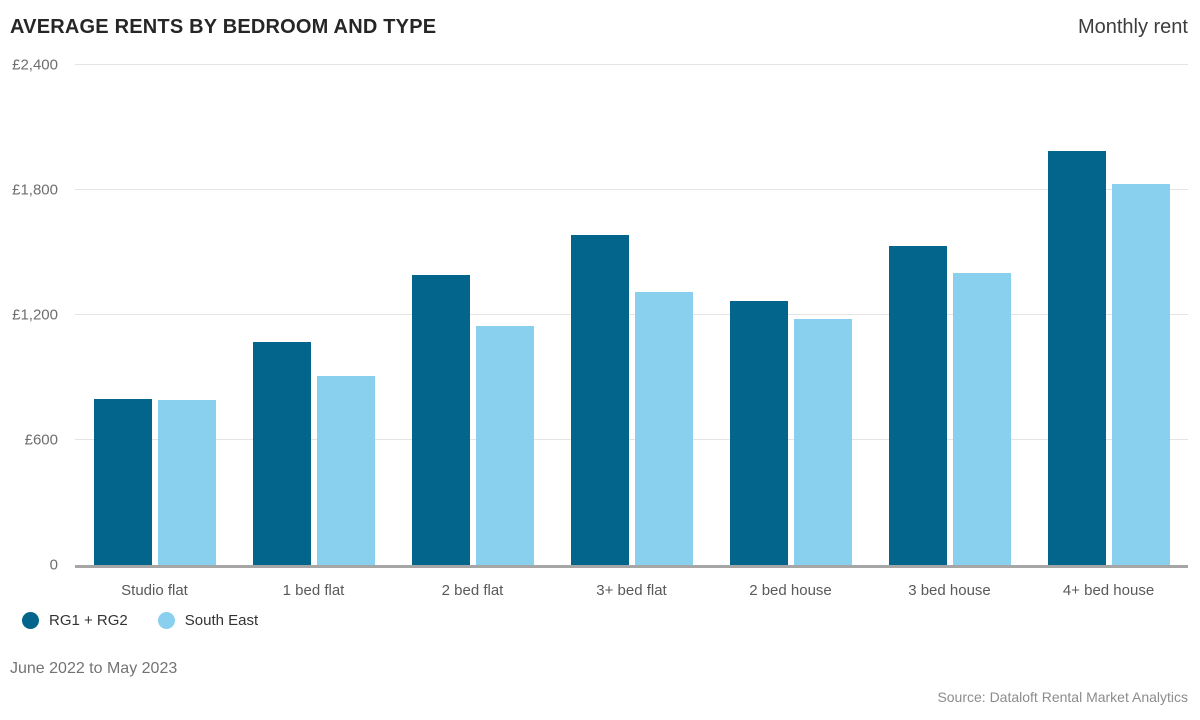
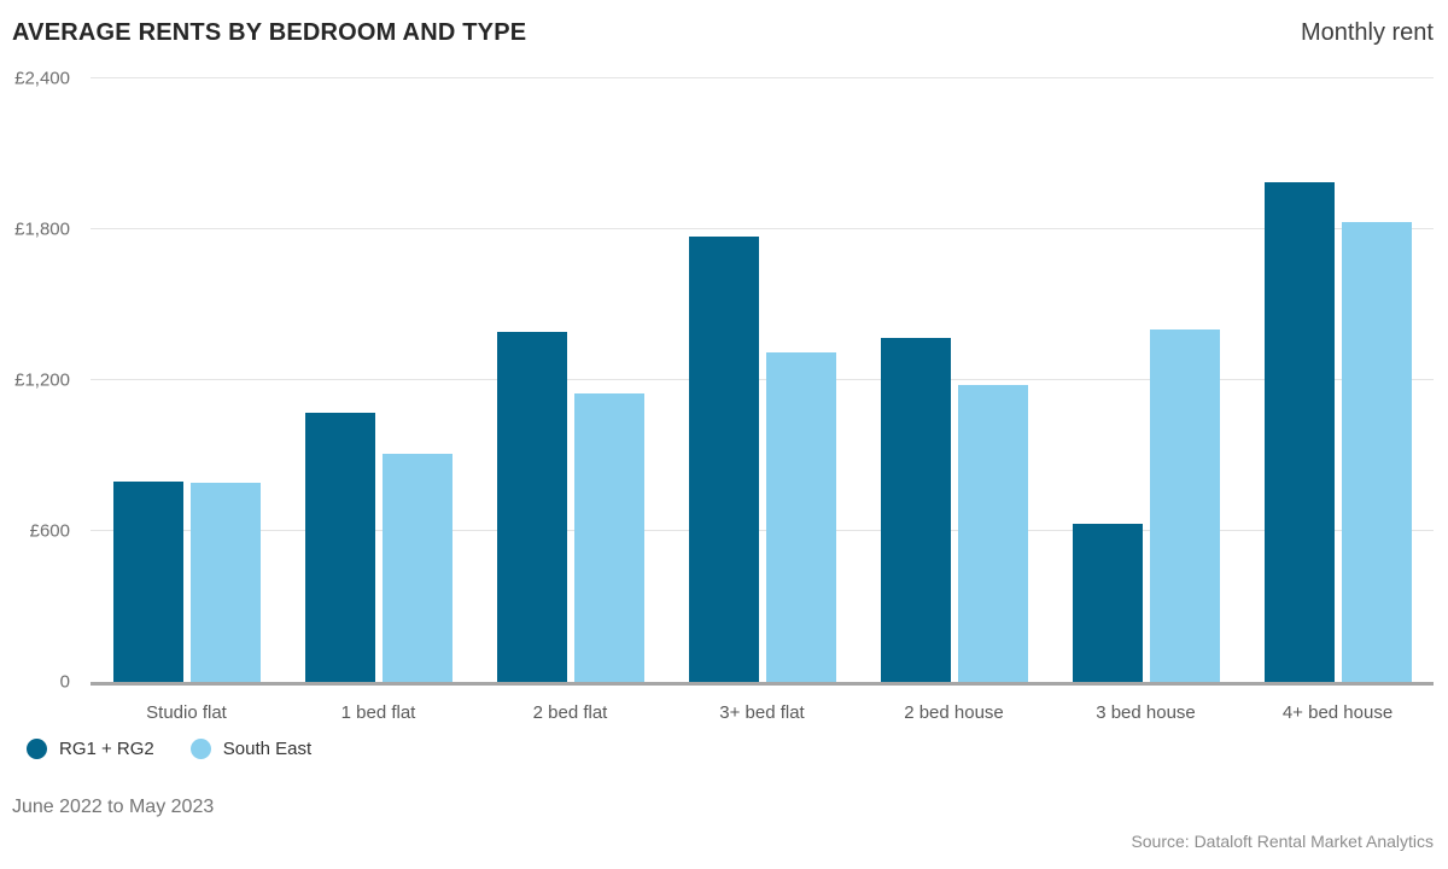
RG1 + RG2/3+ bed flat: £1580 -> £1770
RG1 + RG2/2 bed house: £1260 -> £1370
RG1 + RG2/3 bed house: £1530 -> £630
